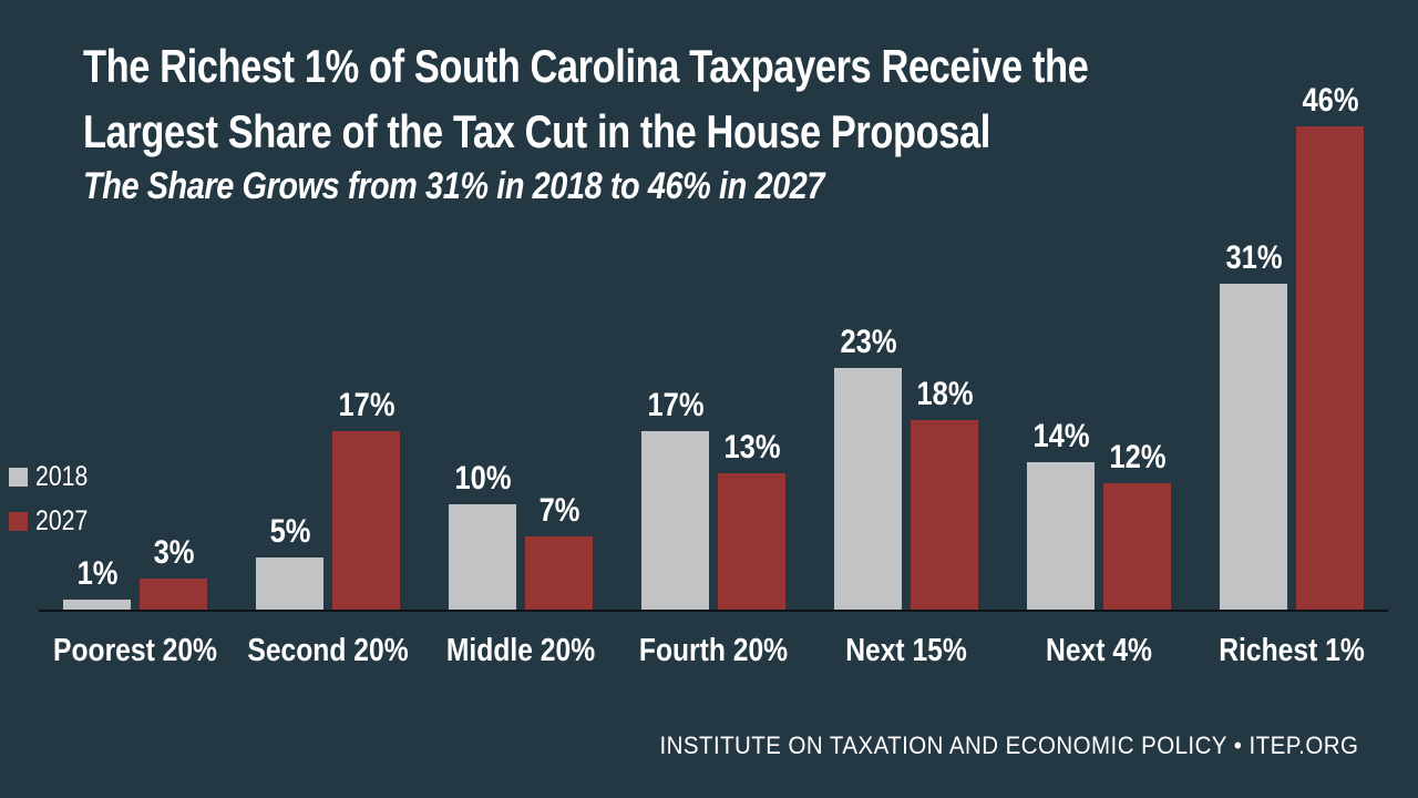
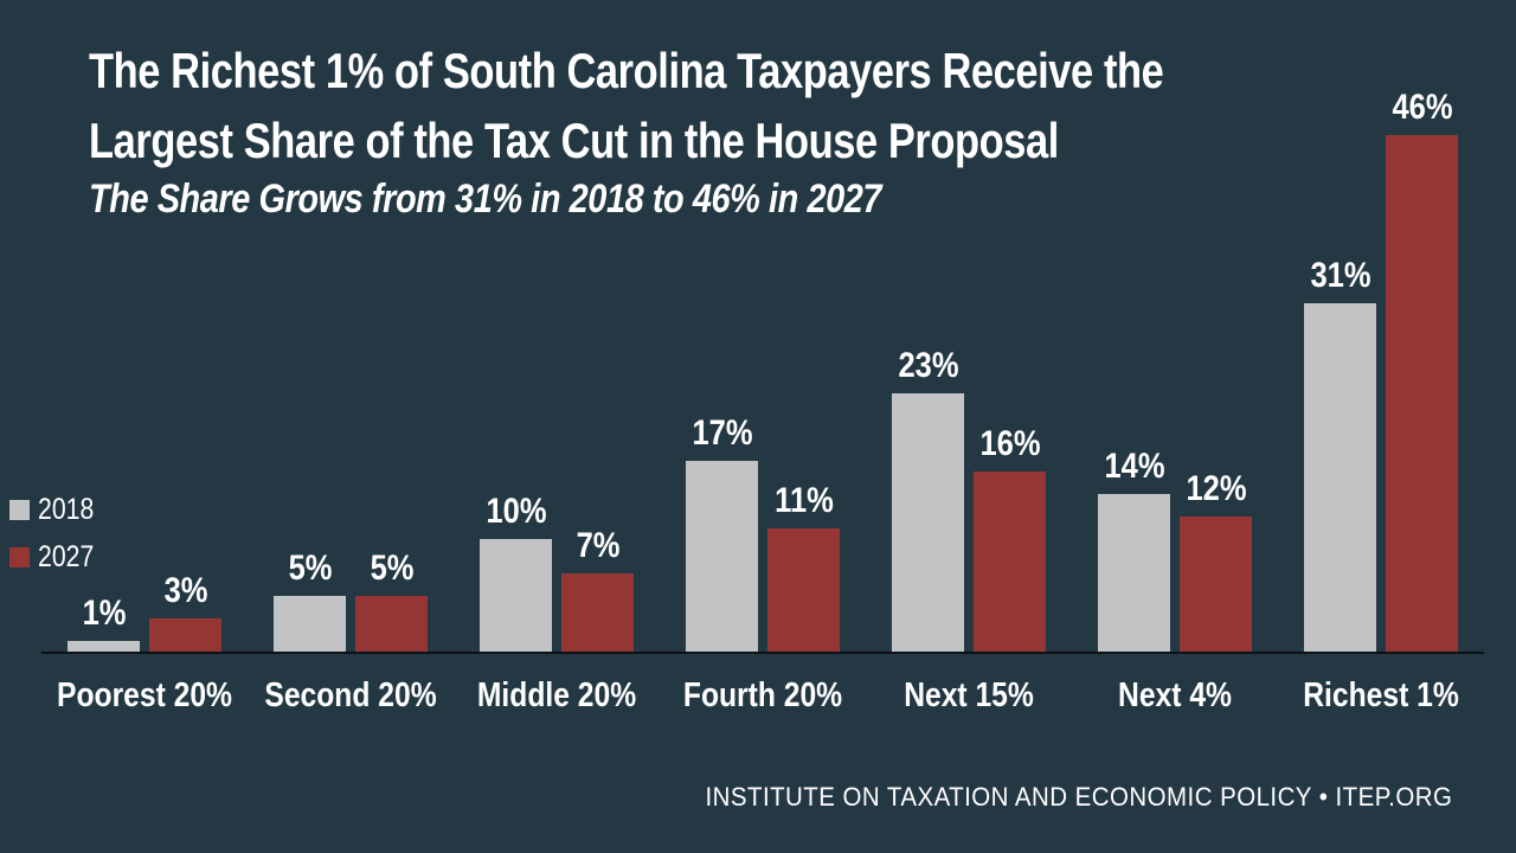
2027/Second 20%: 17% -> 5%
2027/Fourth 20%: 13% -> 11%
2027/Next 15%: 18% -> 16%
